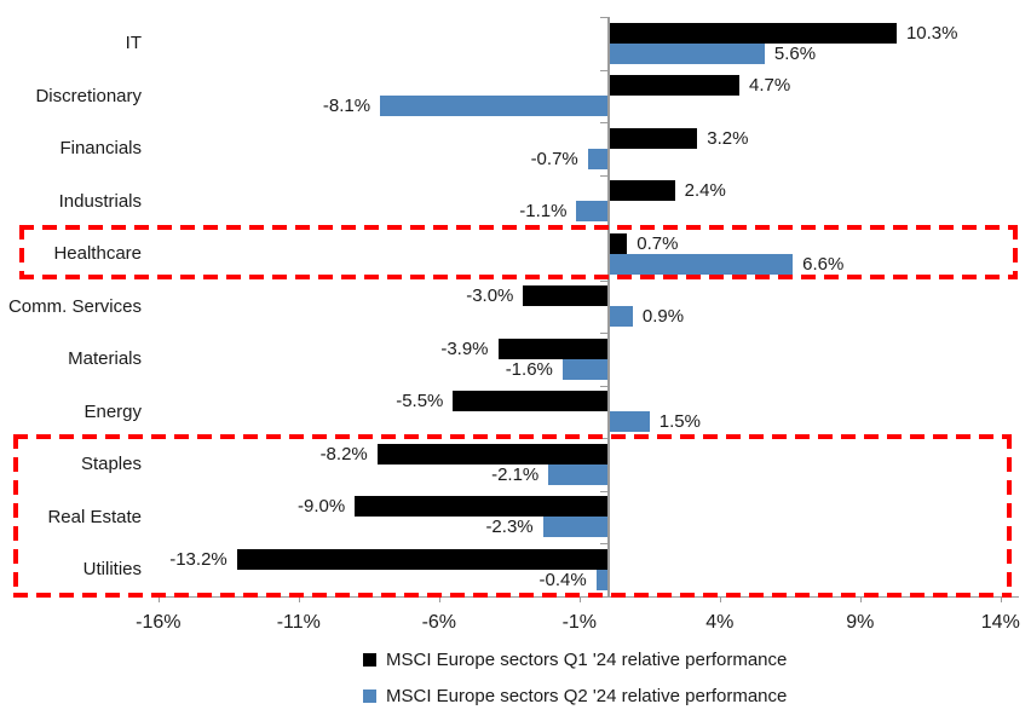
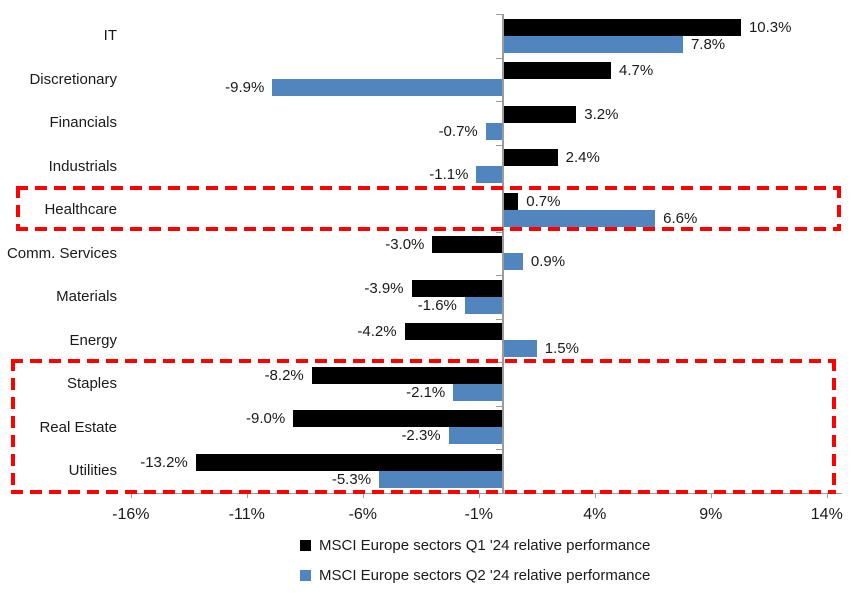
MSCI Europe sectors Q2 '24 relative performance/IT: 5.6% -> 7.8%
MSCI Europe sectors Q2 '24 relative performance/Discretionary: -8.1% -> -9.9%
MSCI Europe sectors Q1 '24 relative performance/Energy: -5.5% -> -4.2%
MSCI Europe sectors Q2 '24 relative performance/Utilities: -0.4% -> -5.3%
